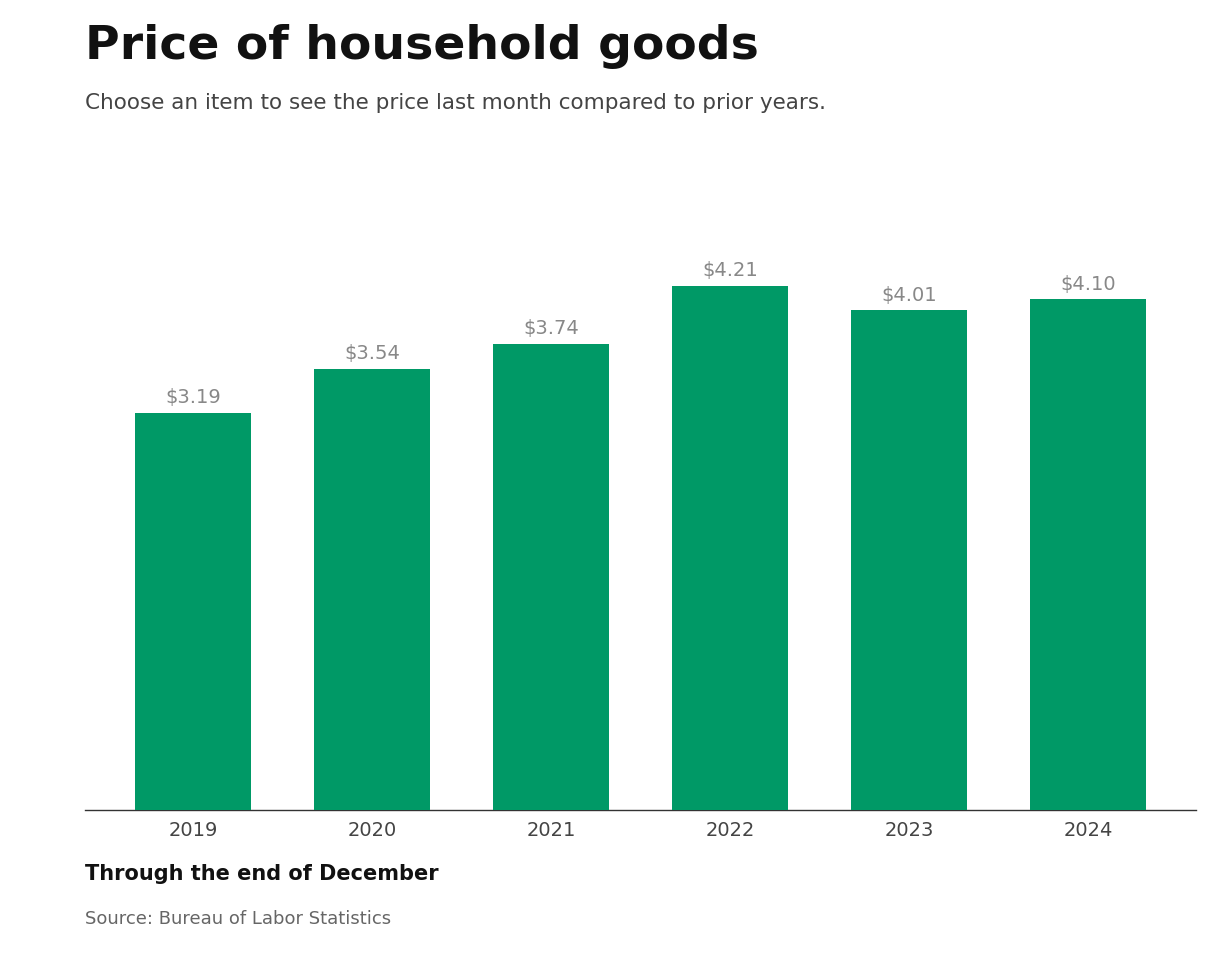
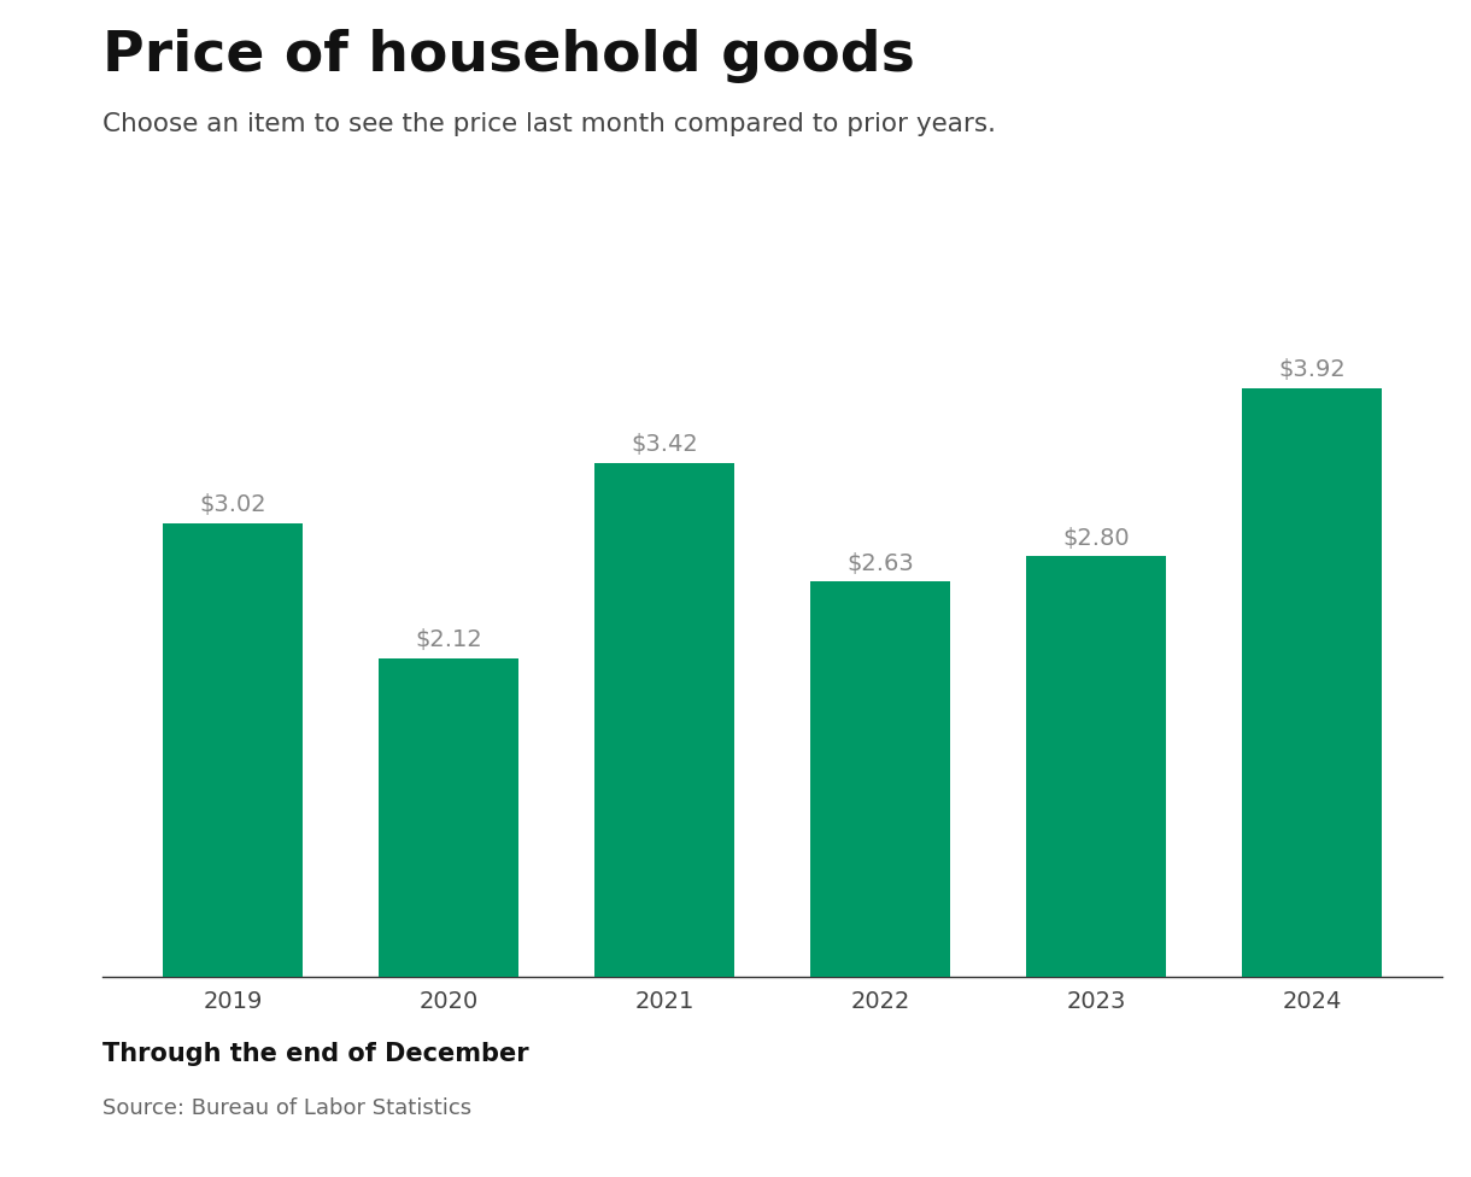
2019: $3.19 -> $3.02
2020: $3.54 -> $2.12
2021: $3.74 -> $3.42
2022: $4.21 -> $2.63
2023: $4.01 -> $2.80
2024: $4.10 -> $3.92
